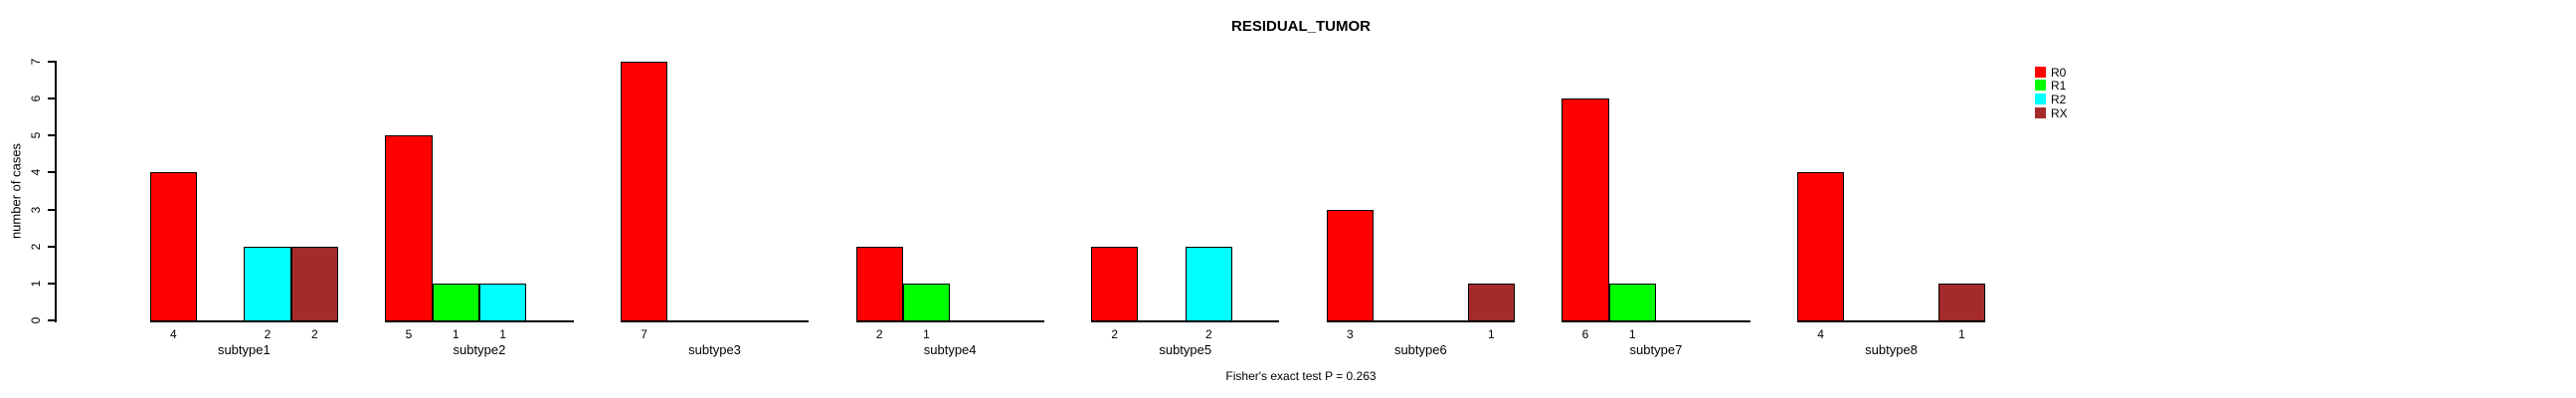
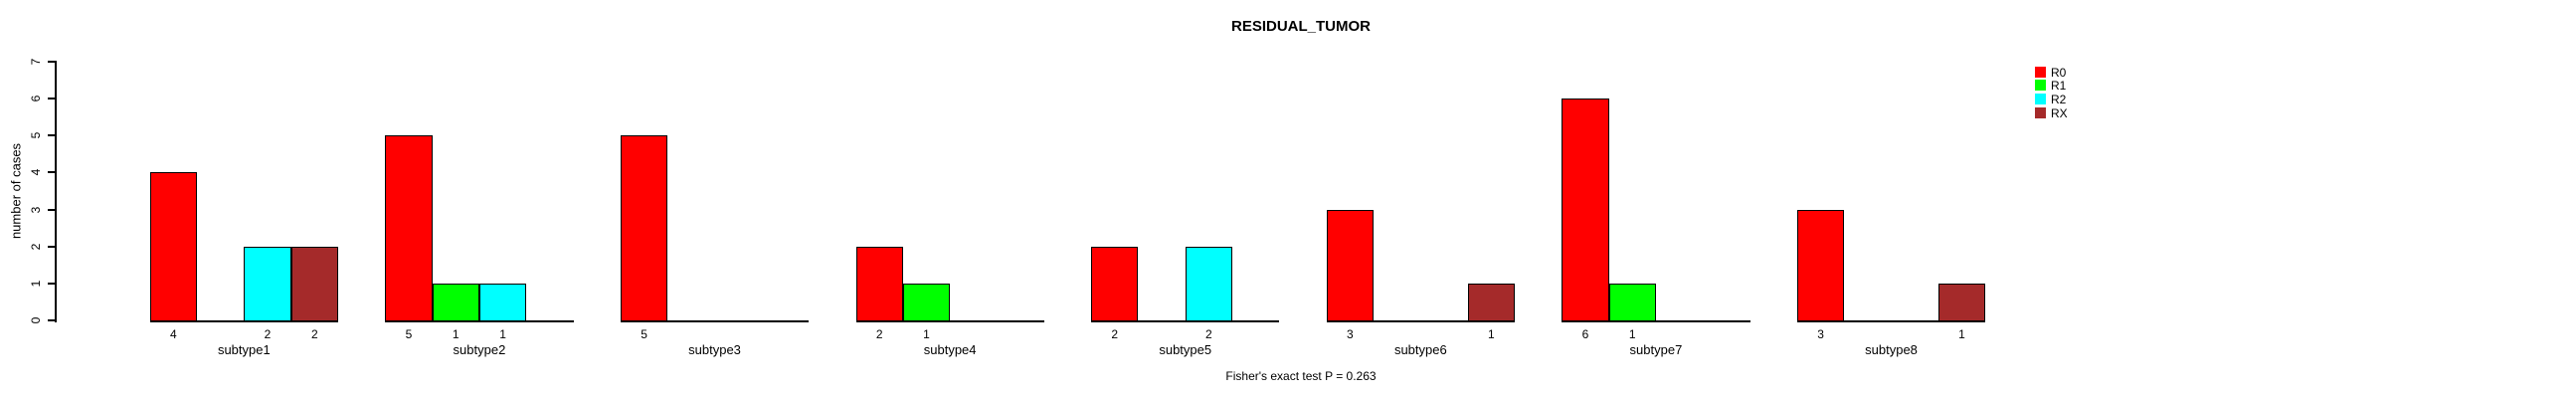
R0/subtype3: 7 -> 5
R0/subtype8: 4 -> 3
